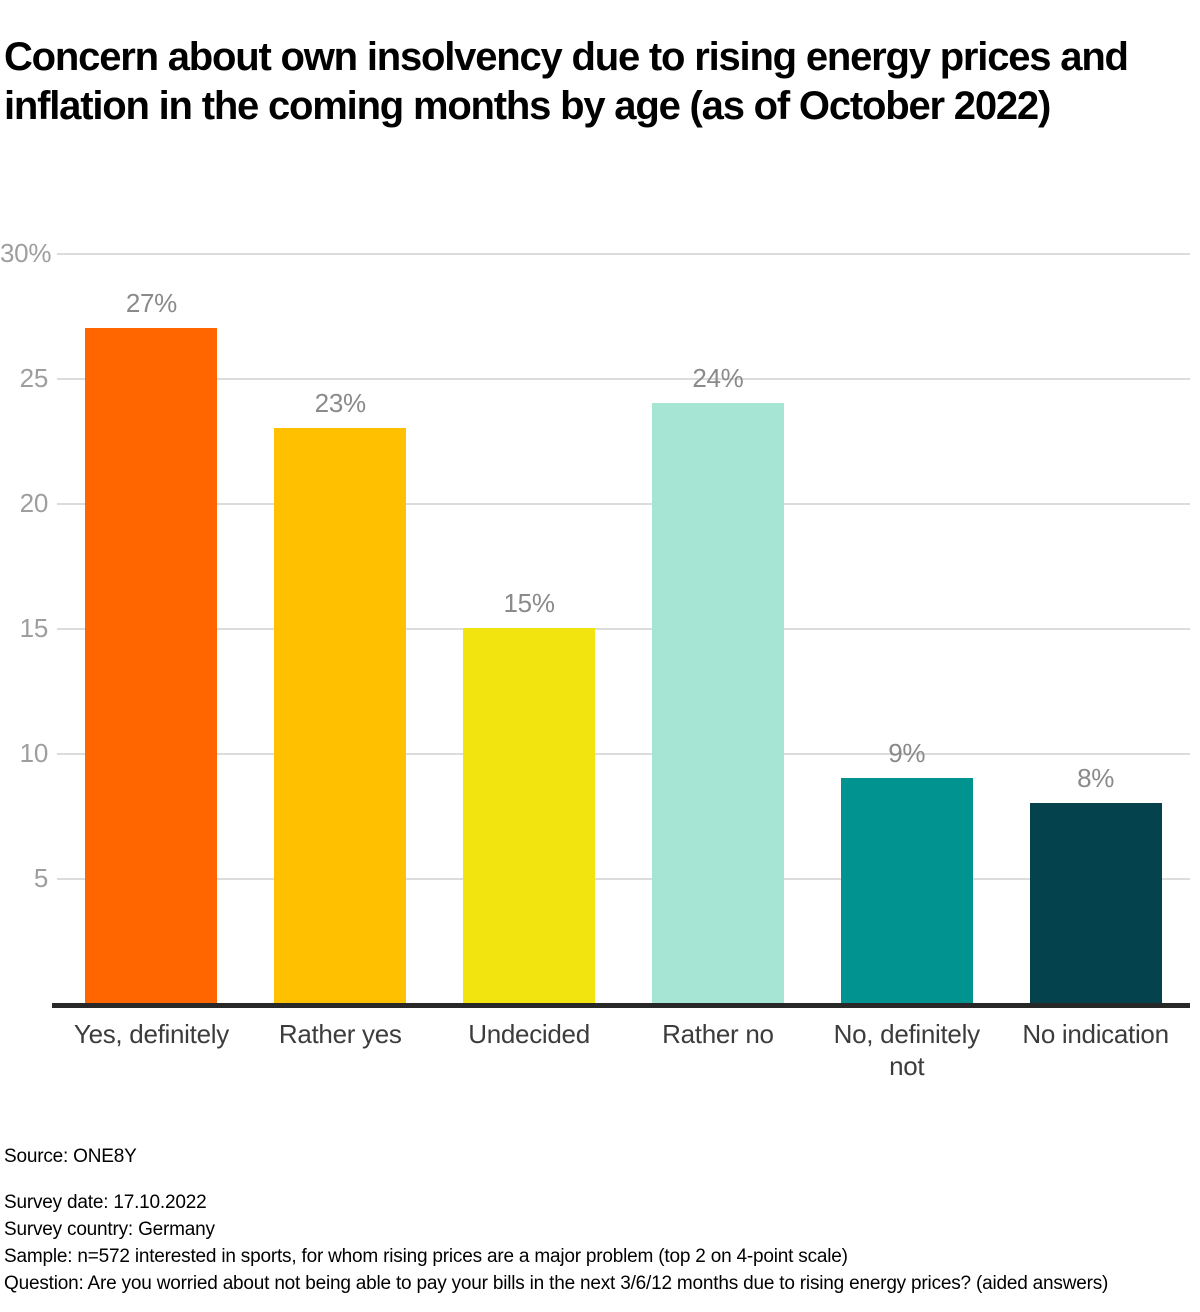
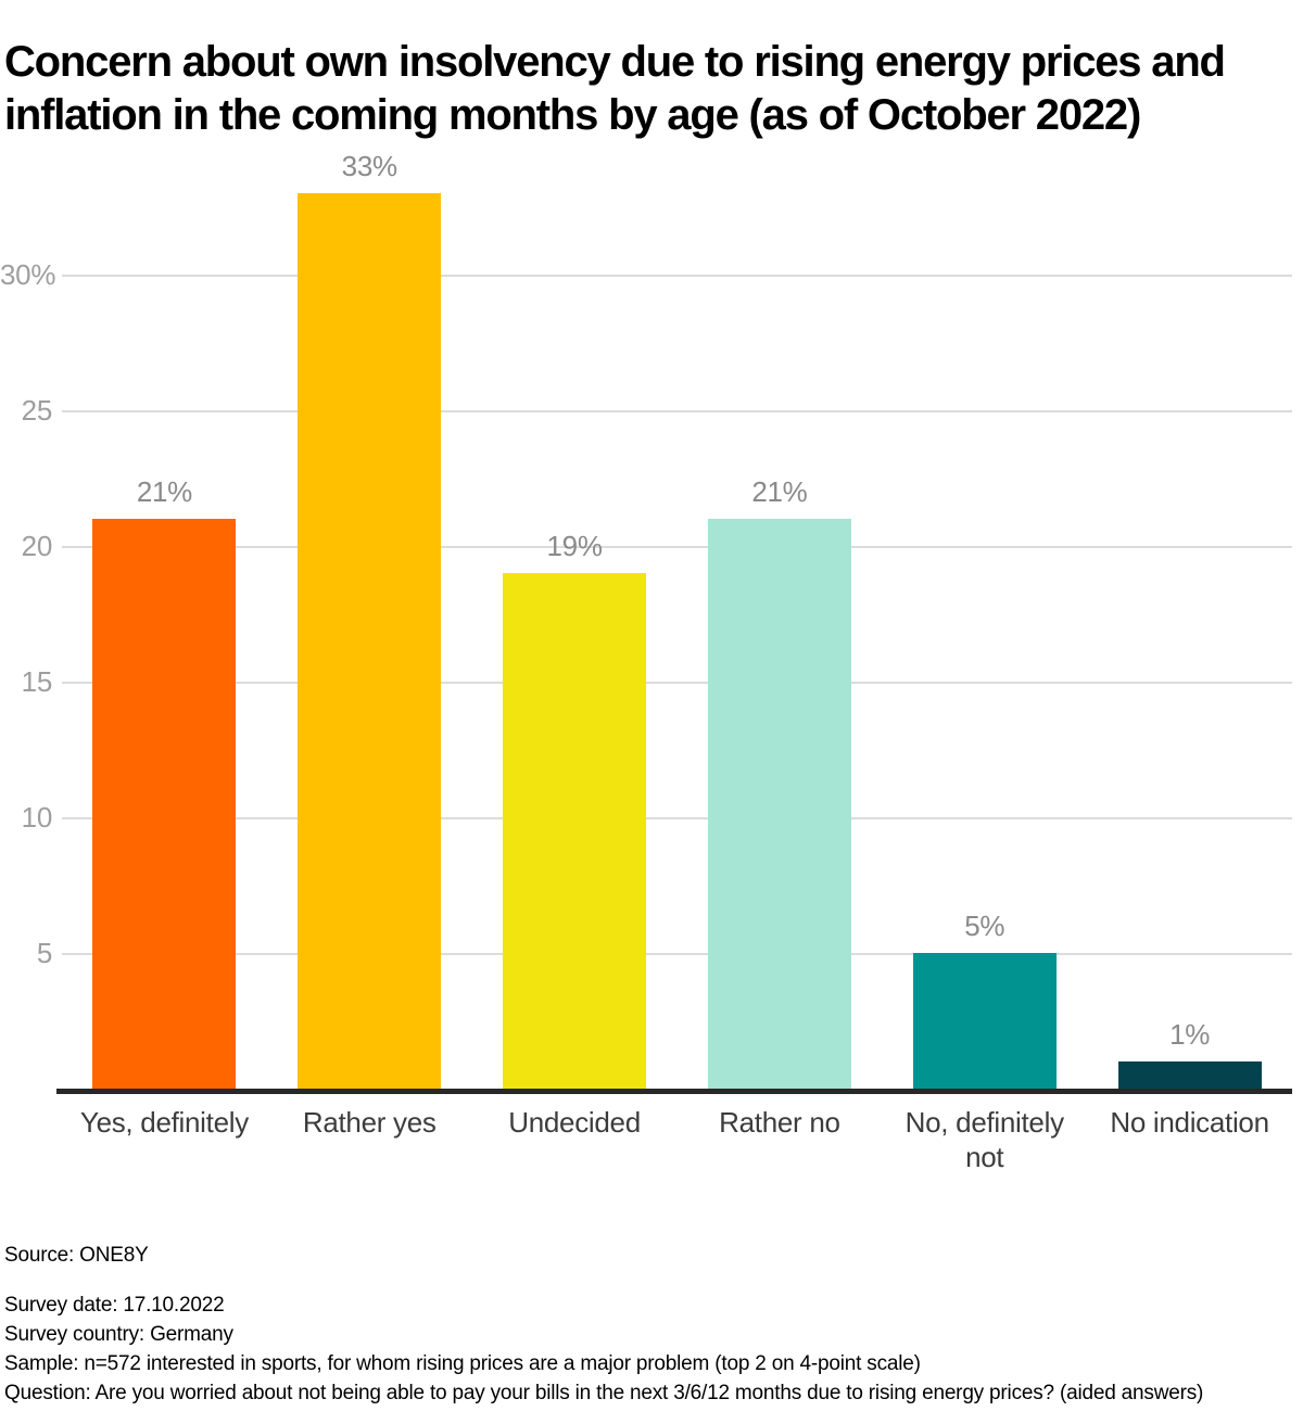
Yes, definitely: 27% -> 21%
Rather yes: 23% -> 33%
Undecided: 15% -> 19%
Rather no: 24% -> 21%
No, definitely not: 9% -> 5%
No indication: 8% -> 1%
